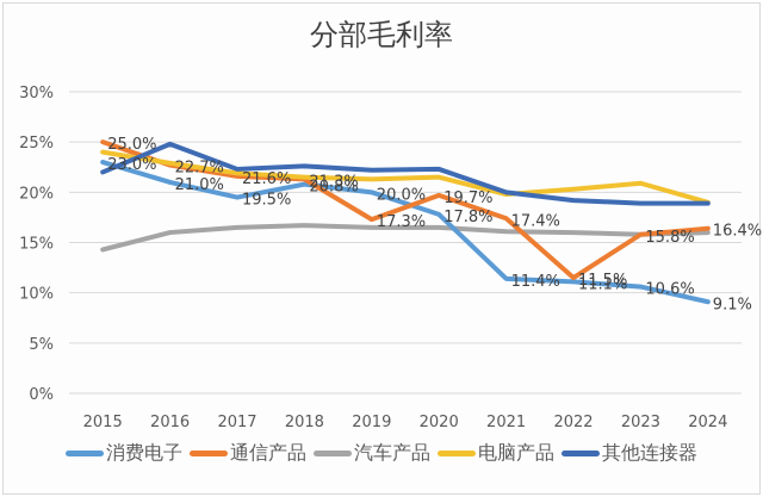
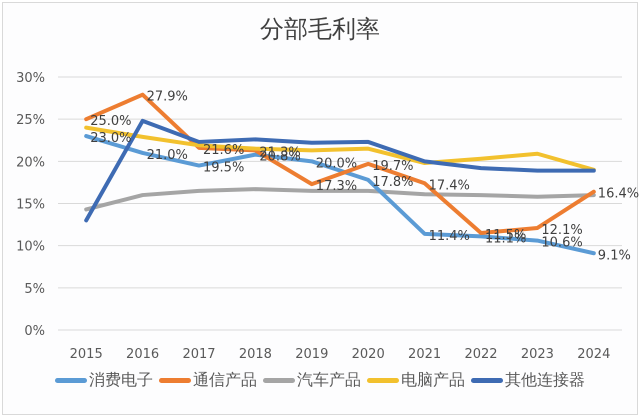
其他连接器/2015: 22% -> 13%
通信产品/2016: 22.7% -> 27.9%
通信产品/2023: 15.8% -> 12.1%
